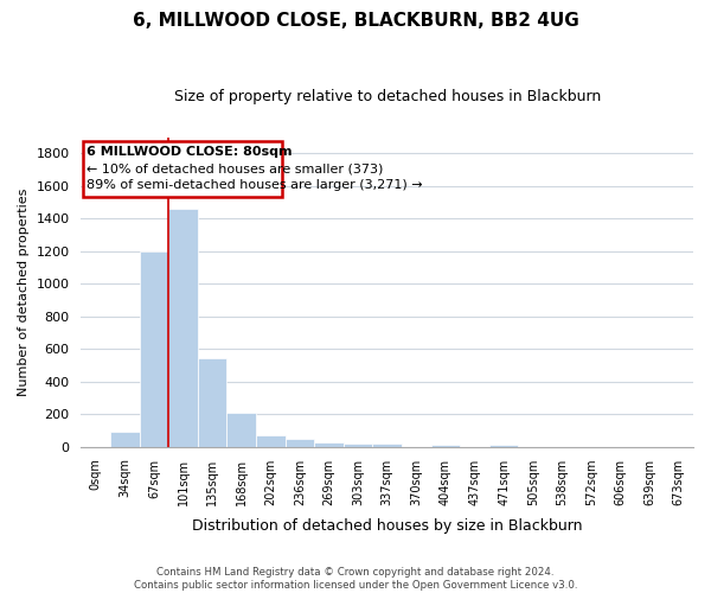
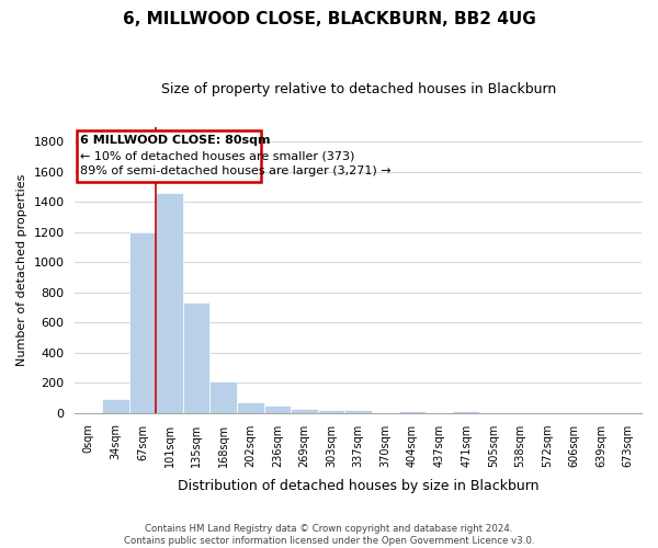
135sqm: 540 -> 730
